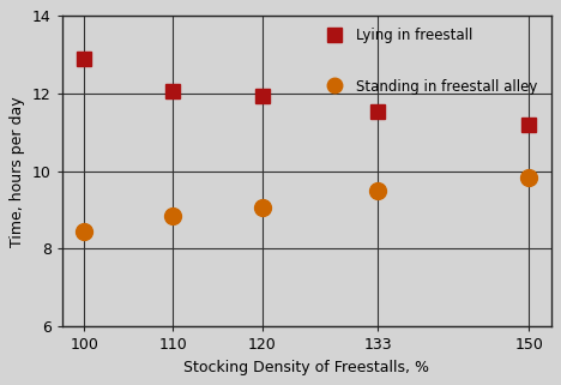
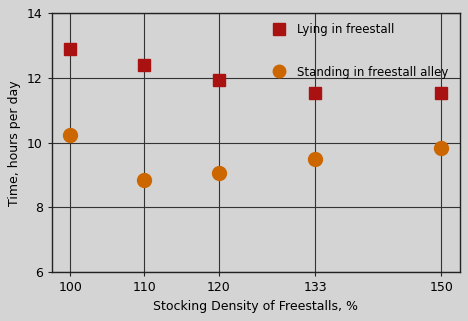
Standing in freestall alley/100: 8.45 -> 10.25
Lying in freestall/110: 12.05 -> 12.40
Lying in freestall/150: 11.20 -> 11.55
